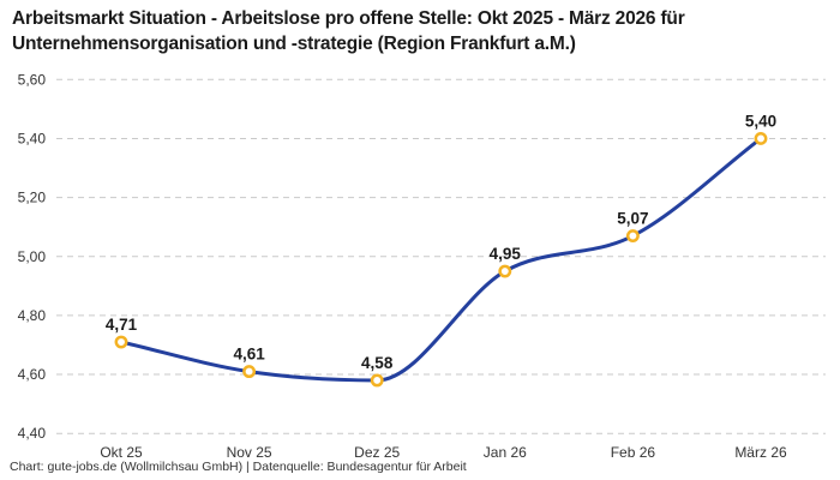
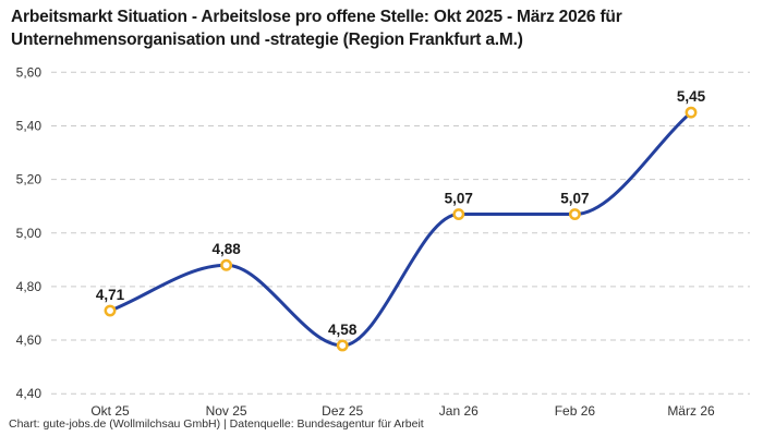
Nov 25: 4,61 -> 4,88
Jan 26: 4,95 -> 5,07
März 26: 5,40 -> 5,45
